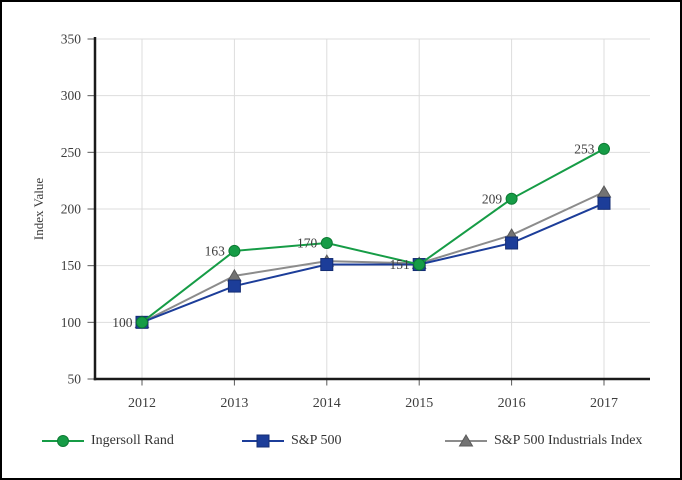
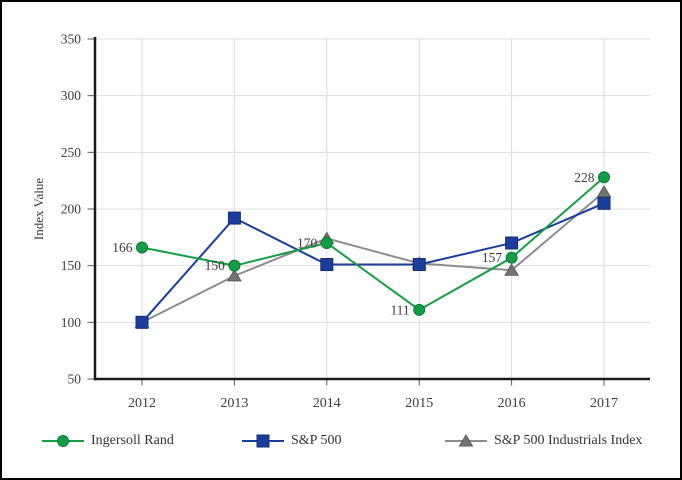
Ingersoll Rand/2012: 100 -> 166
Ingersoll Rand/2013: 163 -> 150
S&P 500/2013: 132 -> 192
S&P 500 Industrials Index/2014: 154 -> 174
Ingersoll Rand/2015: 151 -> 111
Ingersoll Rand/2016: 209 -> 157
S&P 500 Industrials Index/2016: 177 -> 146
Ingersoll Rand/2017: 253 -> 228
